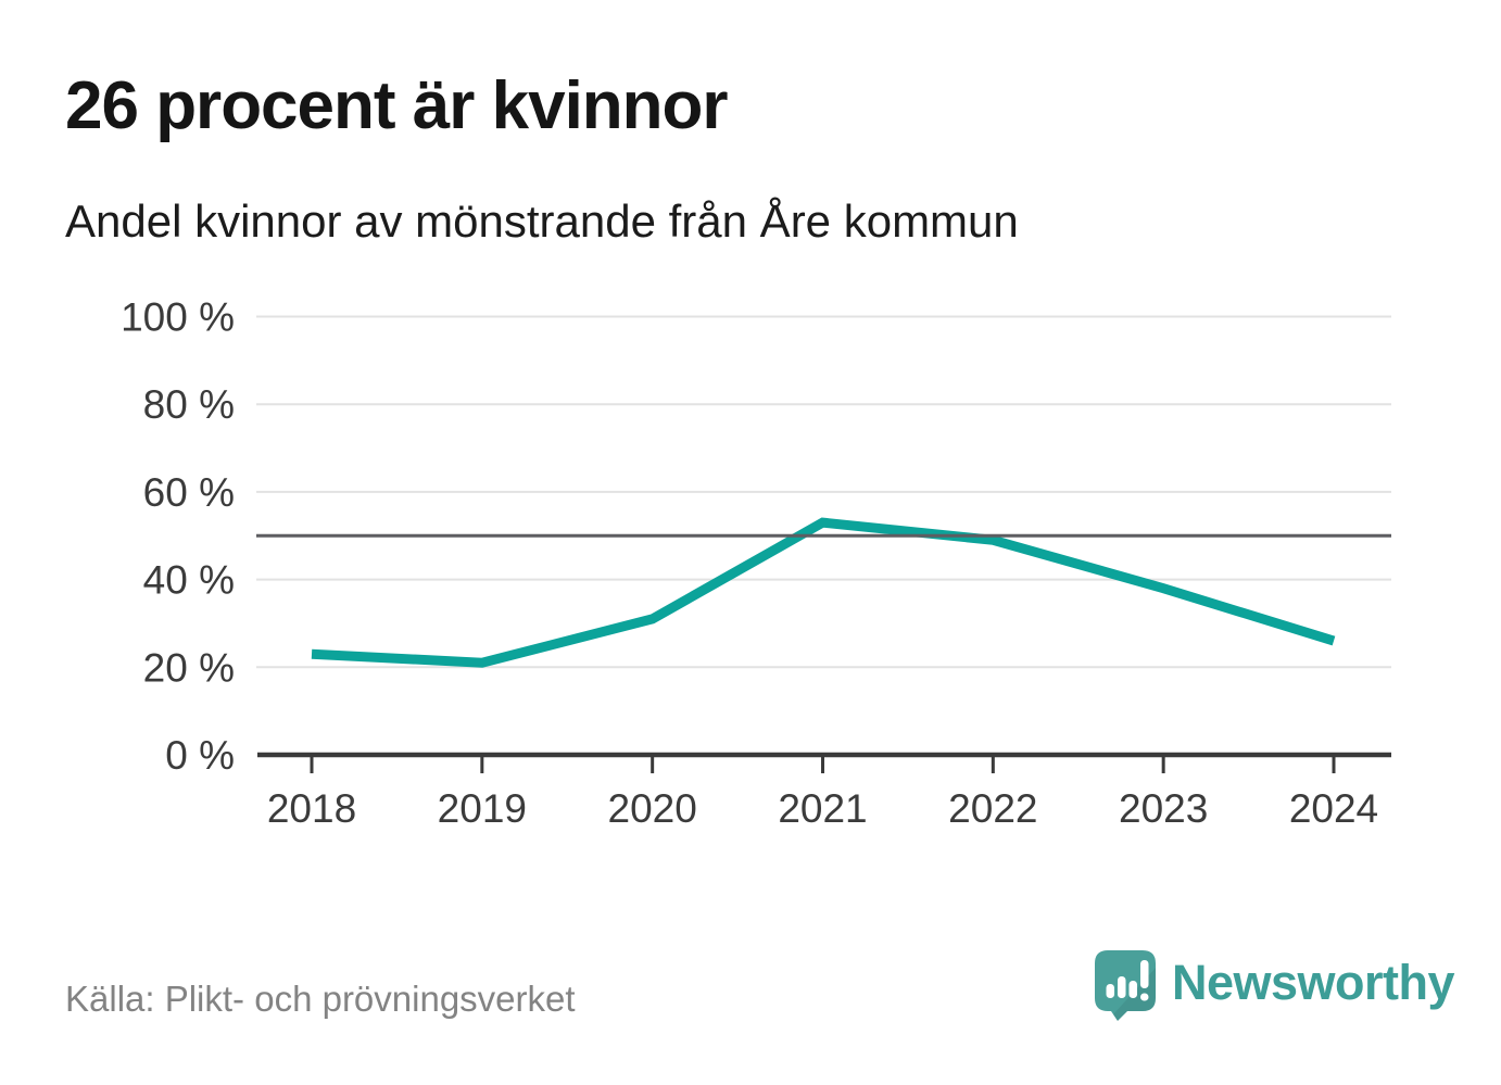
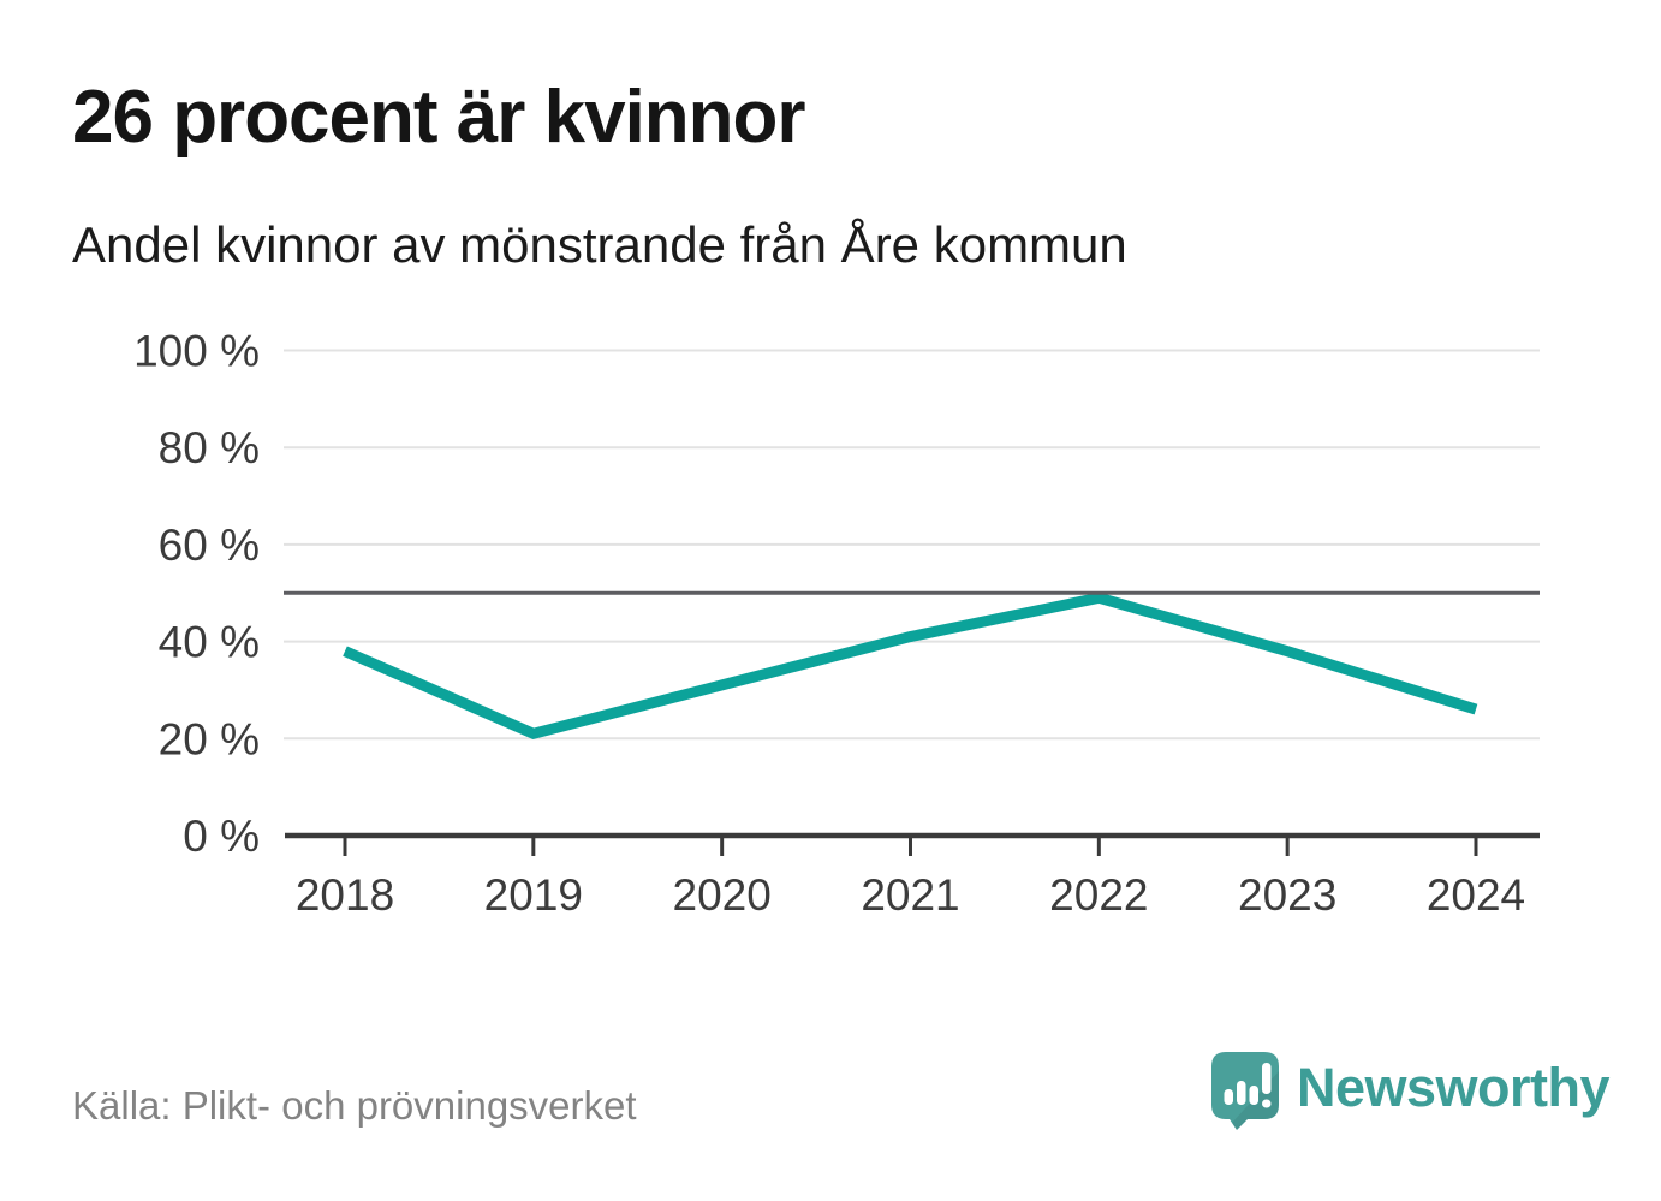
2018: 23% -> 38%
2021: 53% -> 41%
